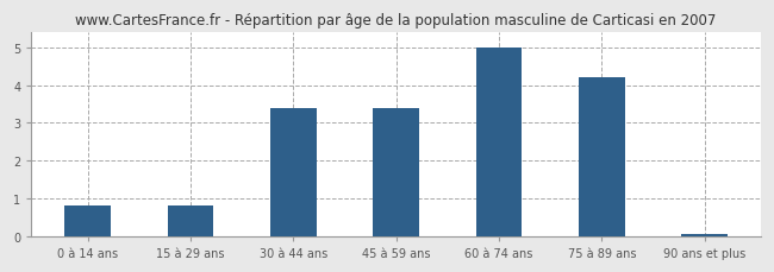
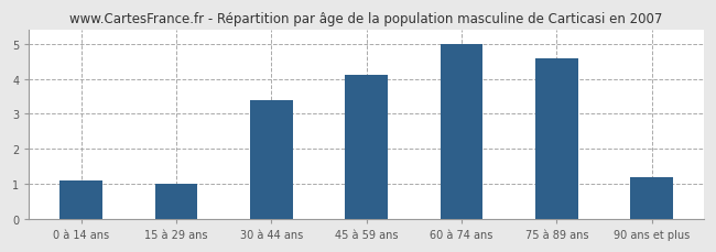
0 à 14 ans: 0.80 -> 1.10
15 à 29 ans: 0.80 -> 1.00
45 à 59 ans: 3.40 -> 4.10
75 à 89 ans: 4.20 -> 4.60
90 ans et plus: 0.05 -> 1.20
